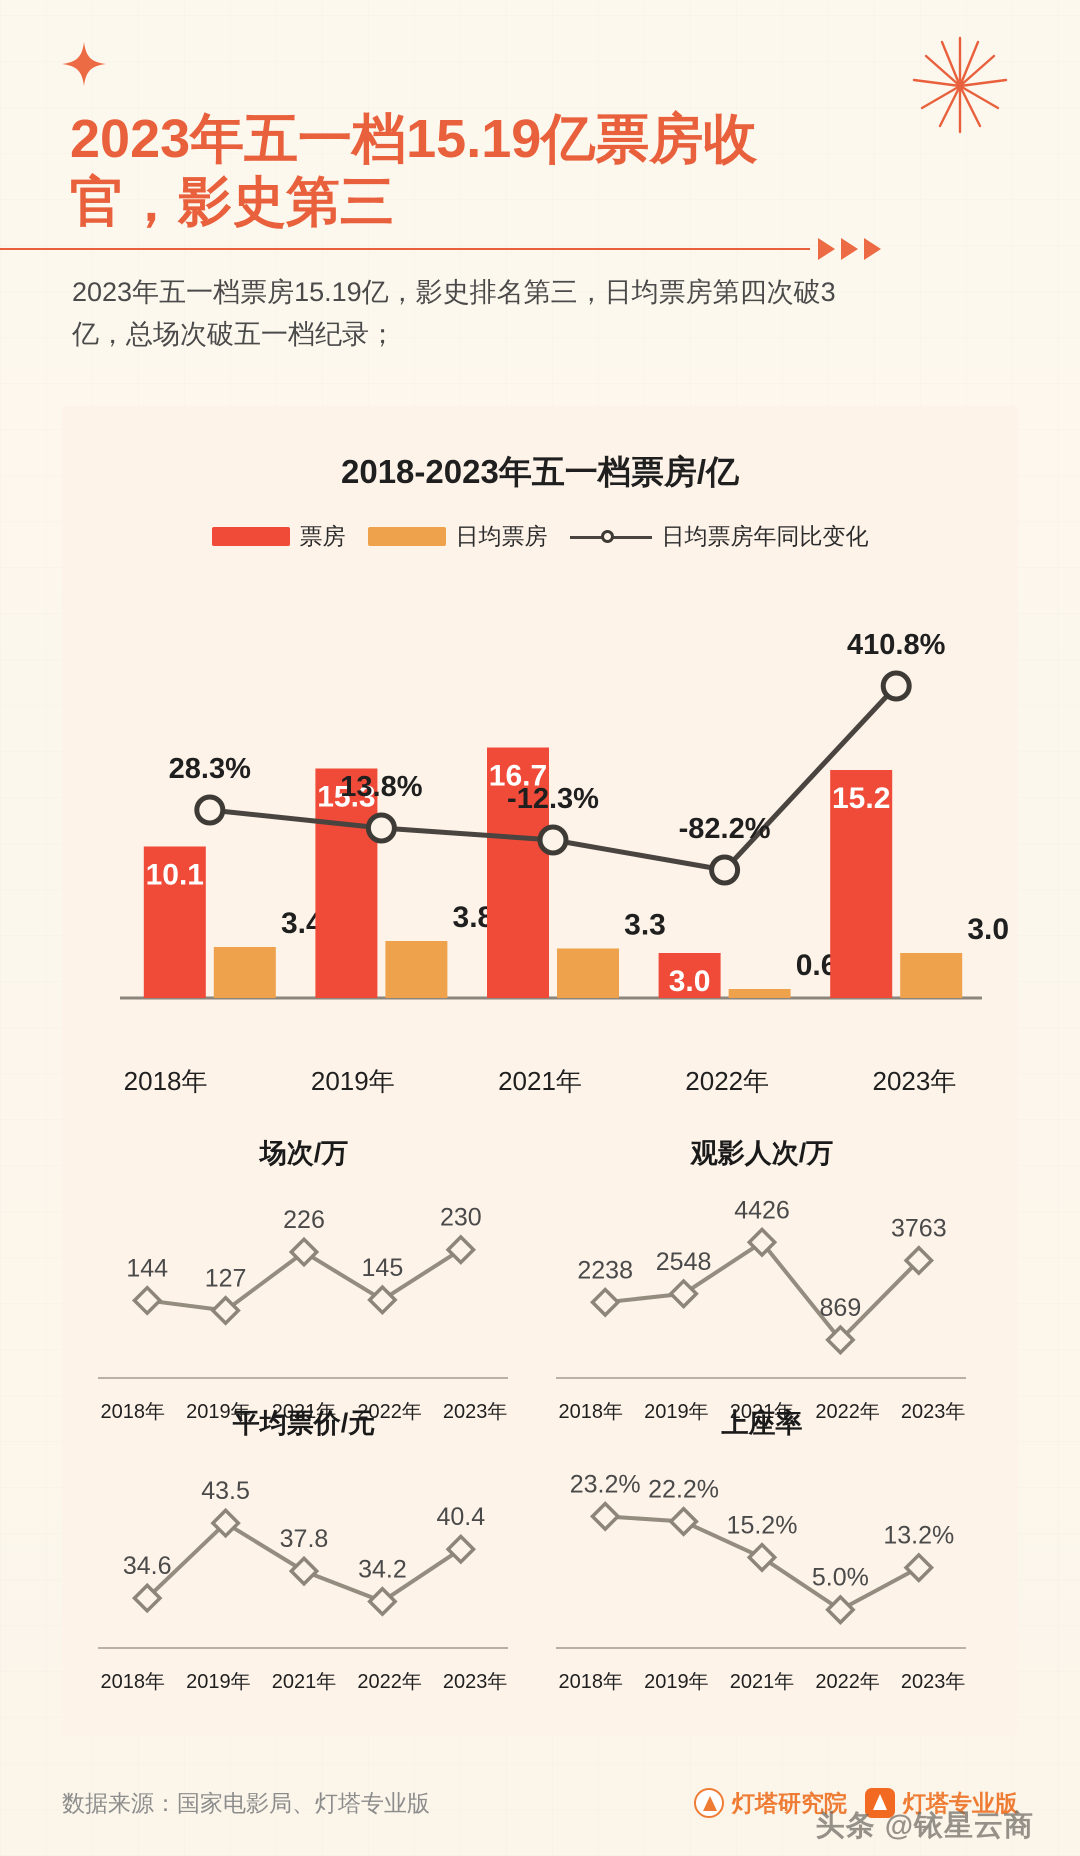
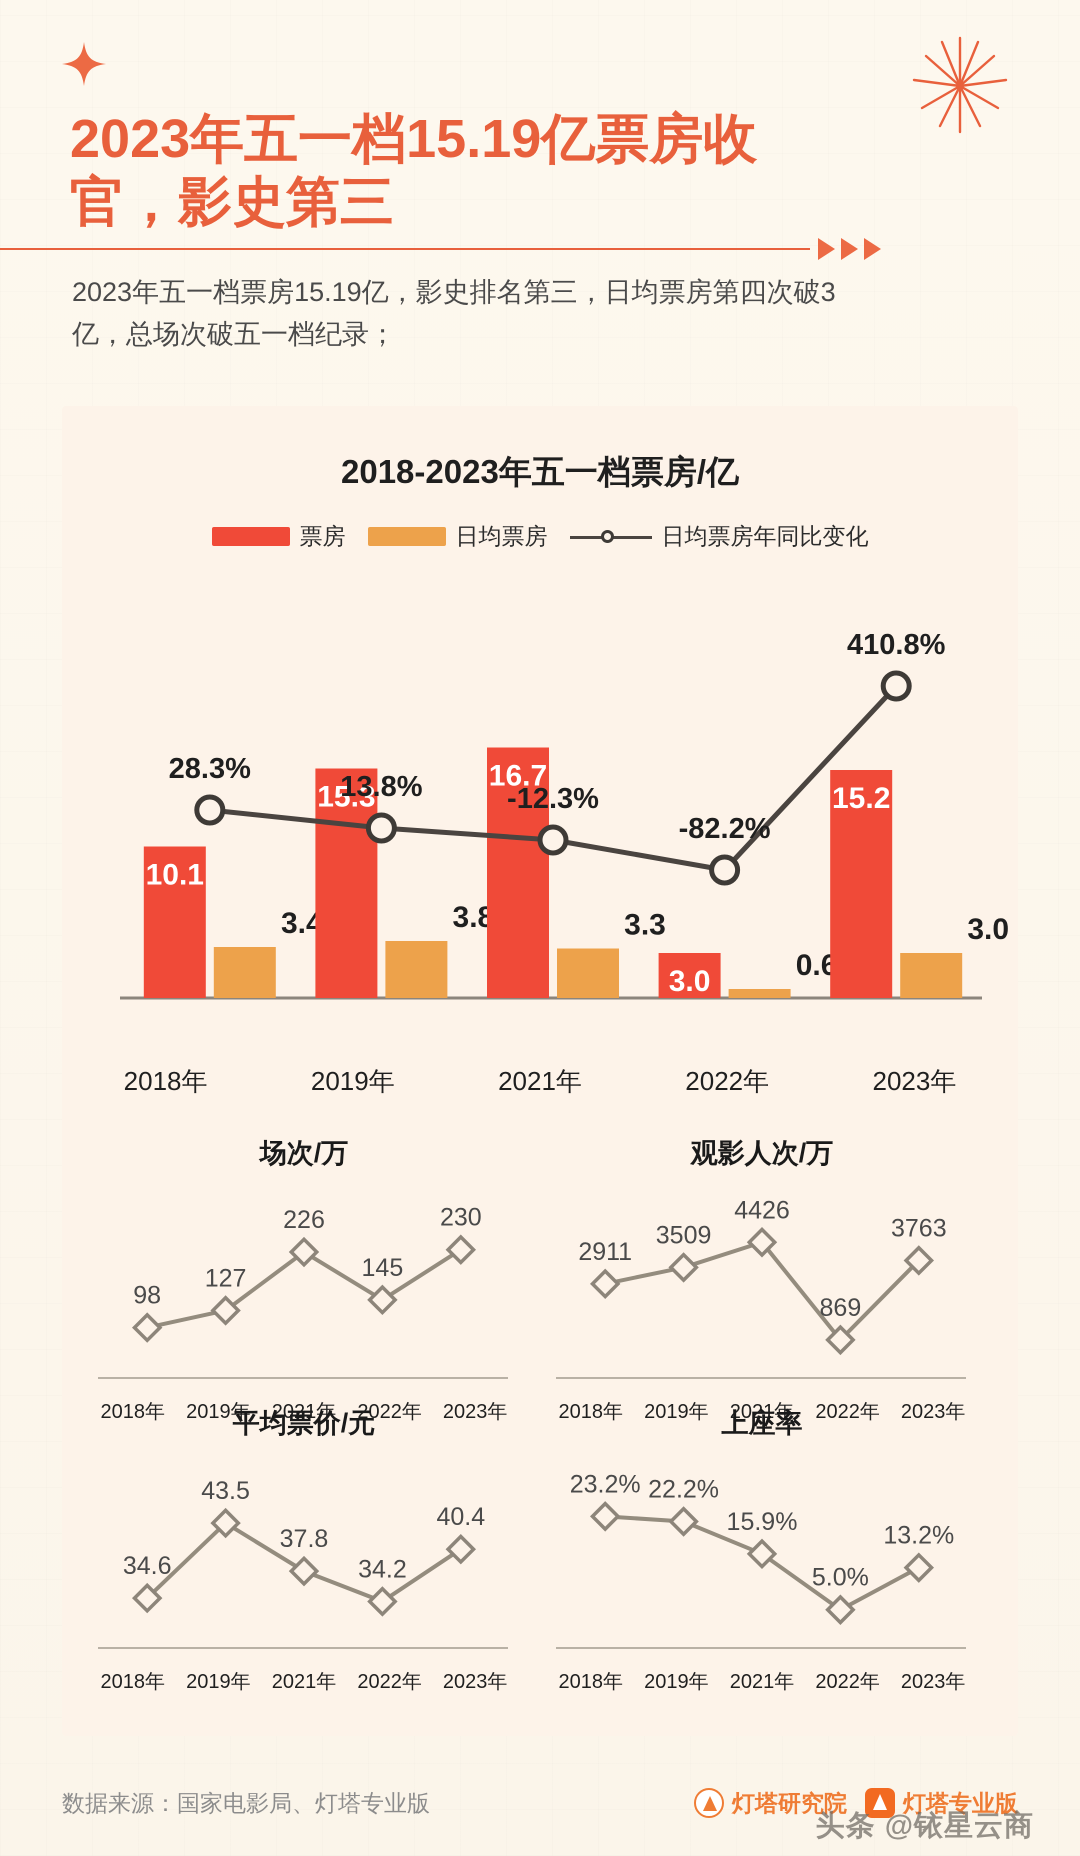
场次/万/2018年: 144 -> 98
观影人次/万/2018年: 2238 -> 2911
观影人次/万/2019年: 2548 -> 3509
上座率/2021年: 15.2% -> 15.9%
